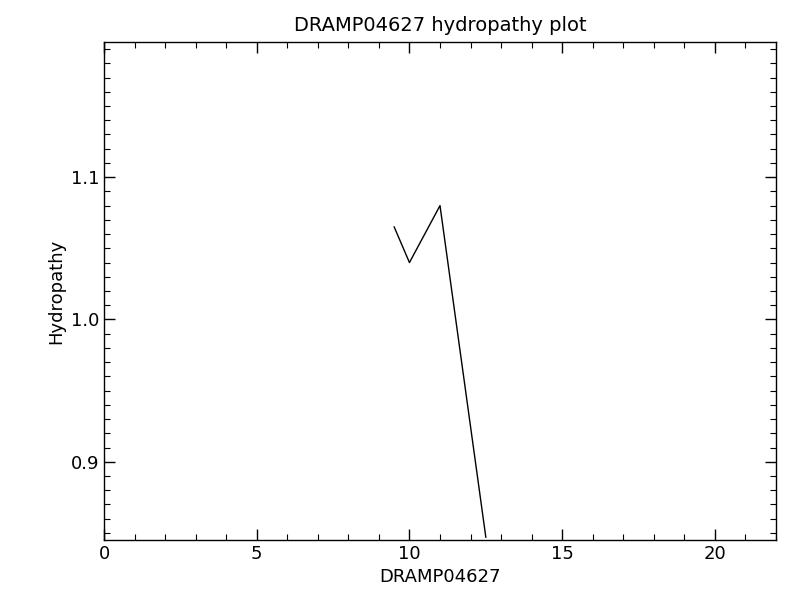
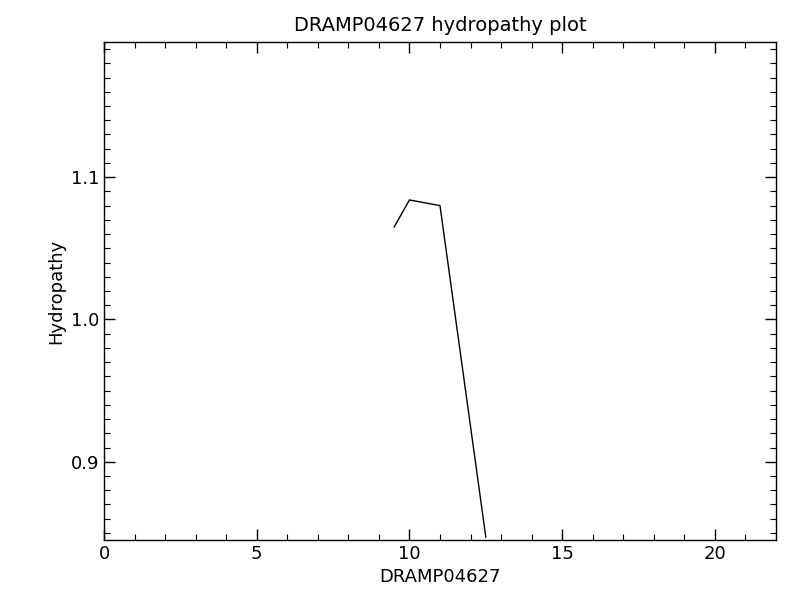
10: 1.040 -> 1.084
